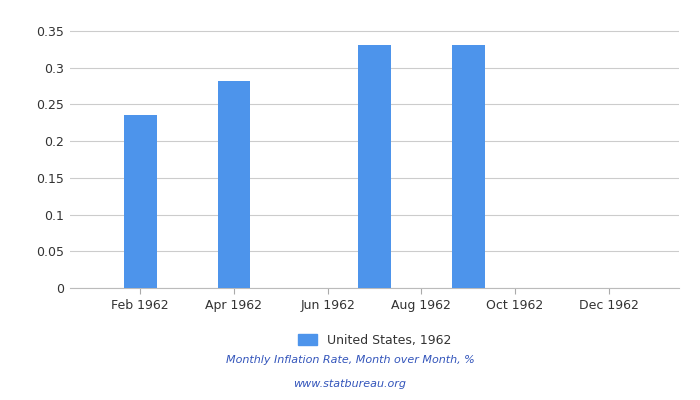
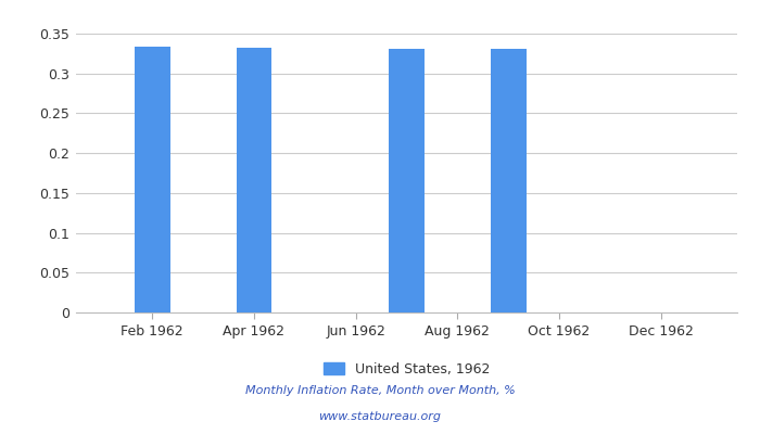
Feb 1962: 0.236 -> 0.334
Apr 1962: 0.282 -> 0.332
